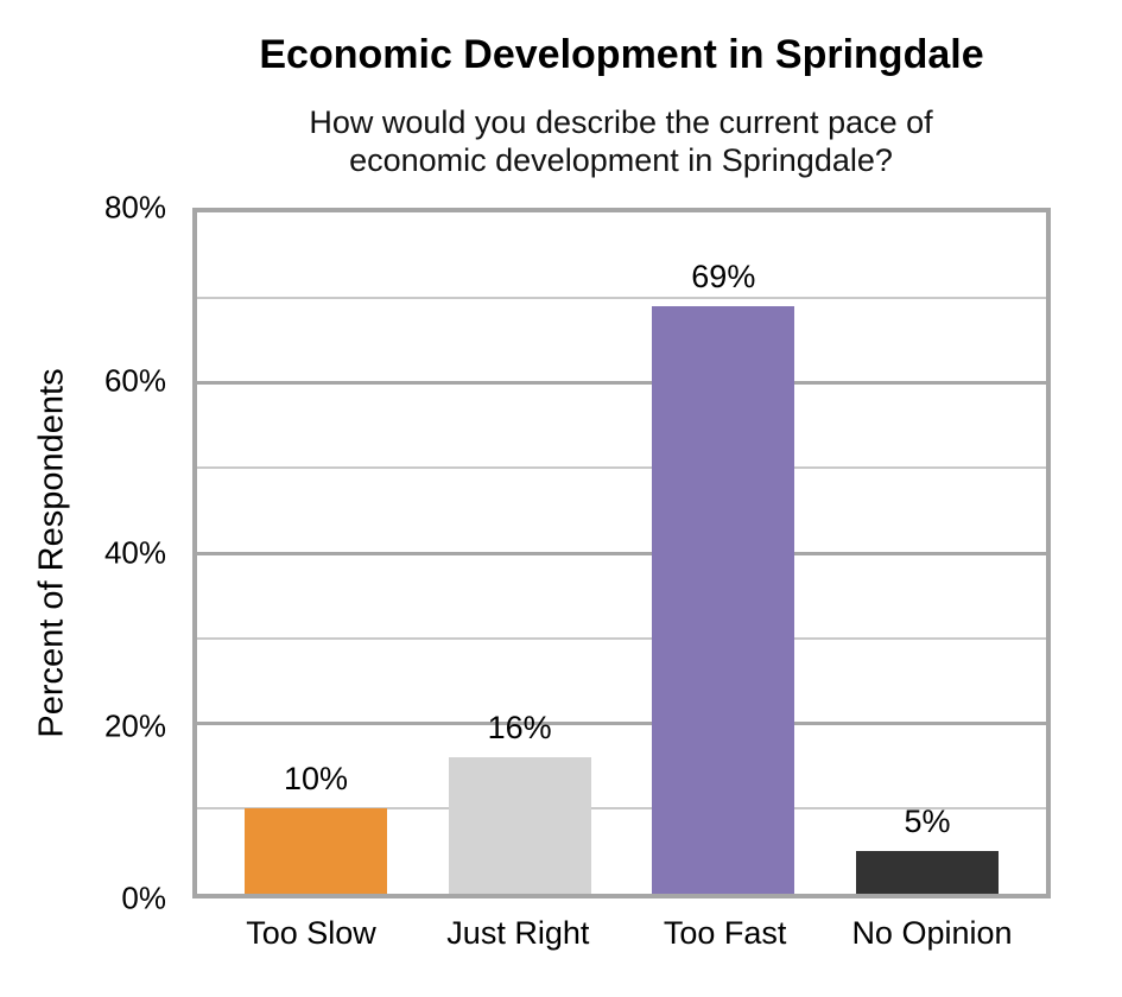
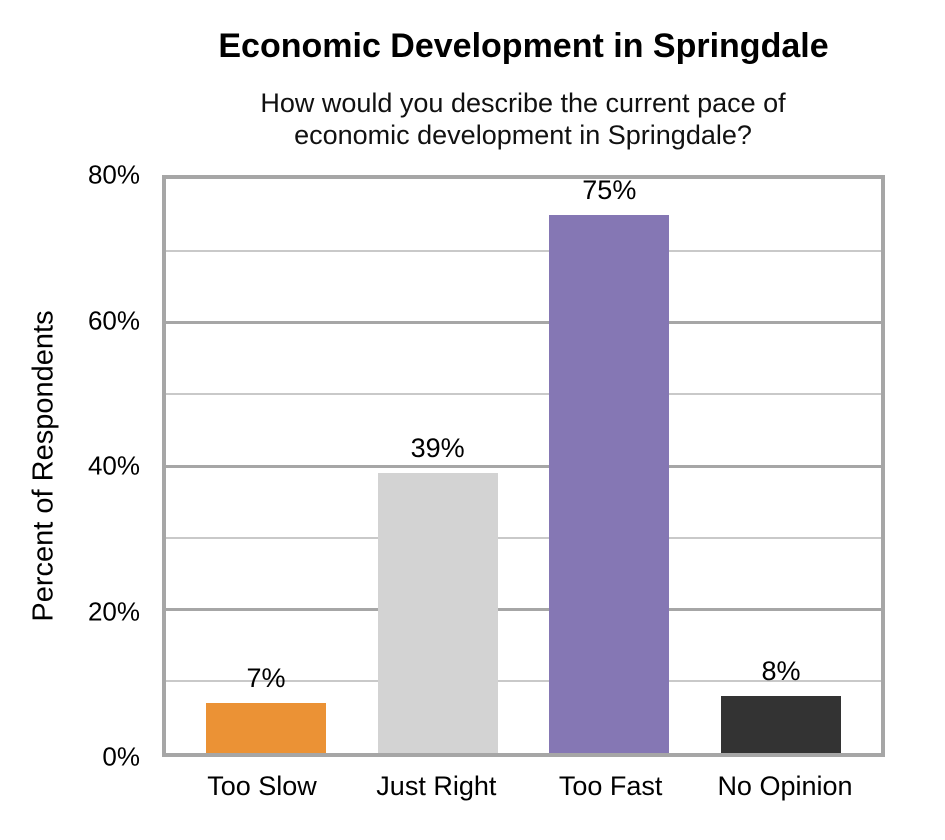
Too Slow: 10% -> 7%
Just Right: 16% -> 39%
Too Fast: 69% -> 75%
No Opinion: 5% -> 8%
